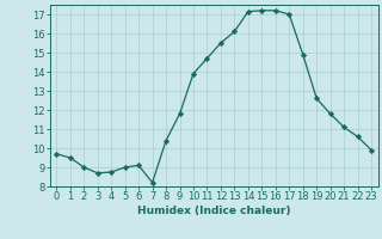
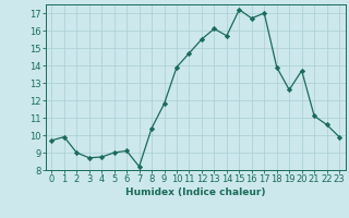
1: 9.5 -> 9.9
14: 17.1 -> 15.7
16: 17.2 -> 16.7
18: 14.9 -> 13.9
20: 11.8 -> 13.7
